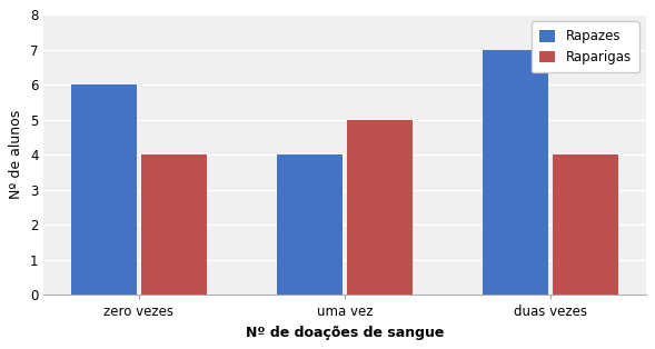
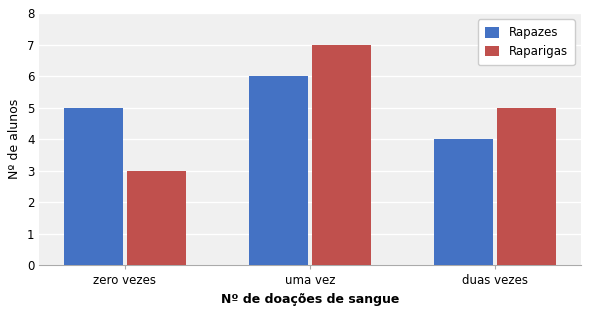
Rapazes/zero vezes: 6 -> 5
Raparigas/zero vezes: 4 -> 3
Rapazes/uma vez: 4 -> 6
Raparigas/uma vez: 5 -> 7
Rapazes/duas vezes: 7 -> 4
Raparigas/duas vezes: 4 -> 5
